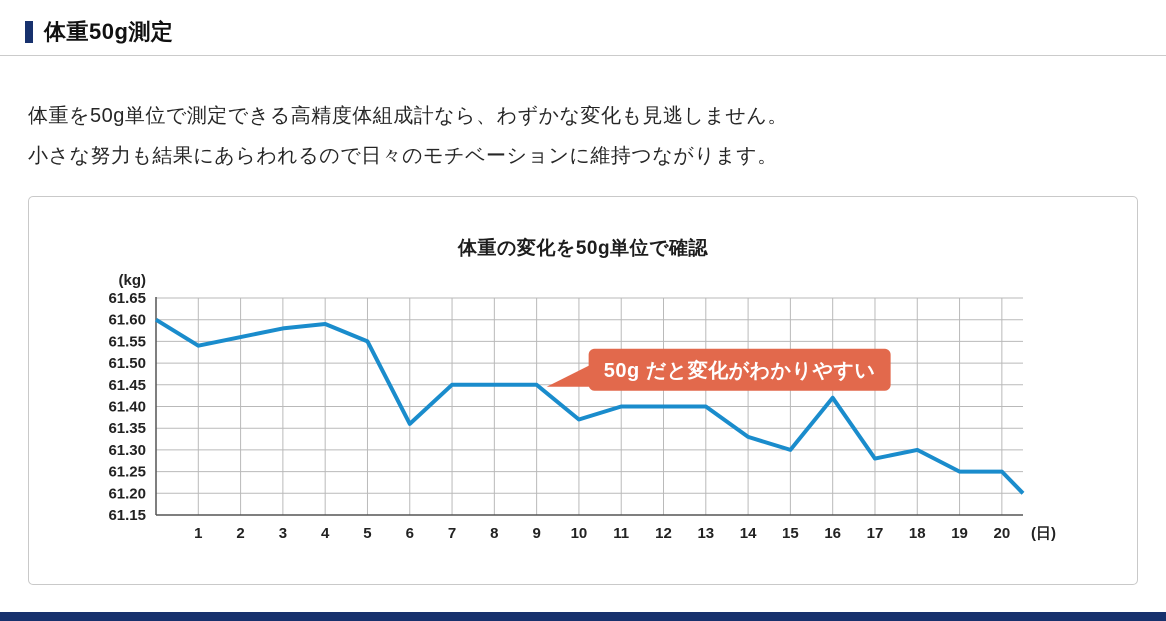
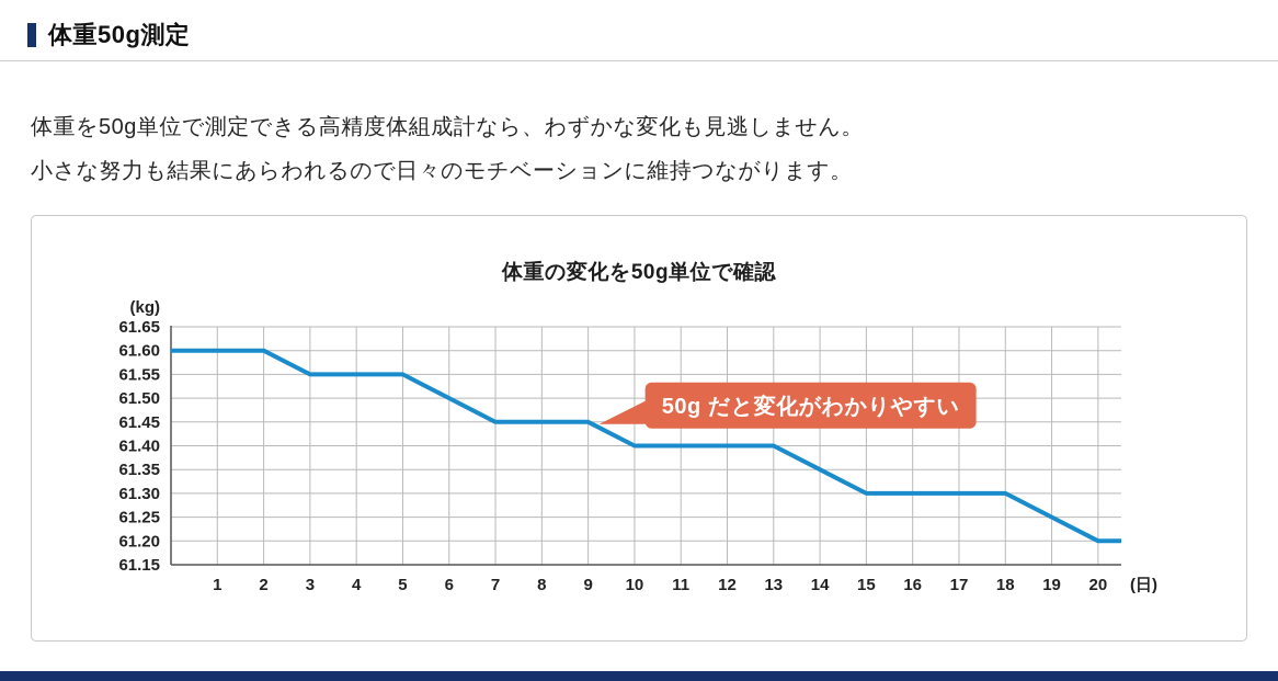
1: 61.54 -> 61.60
2: 61.56 -> 61.60
3: 61.58 -> 61.55
4: 61.59 -> 61.55
6: 61.36 -> 61.50
10: 61.37 -> 61.40
14: 61.33 -> 61.35
16: 61.42 -> 61.30
17: 61.28 -> 61.30
20: 61.25 -> 61.20
